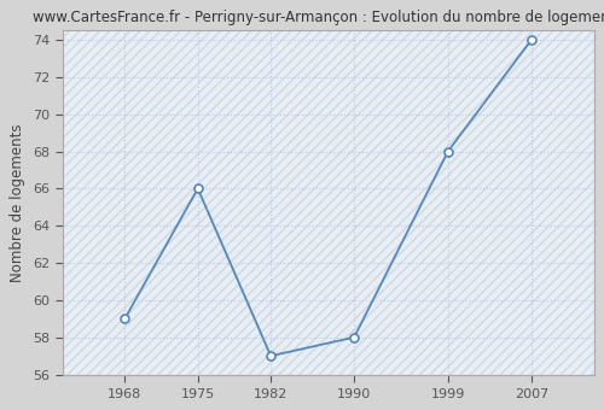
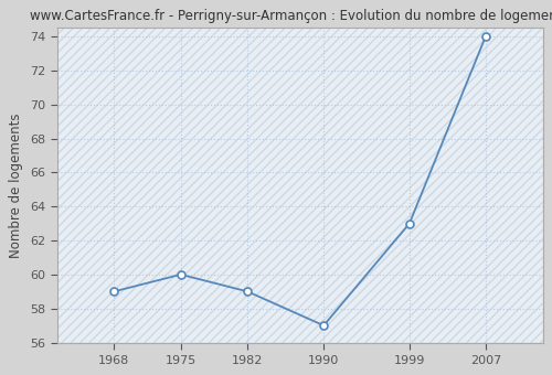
1975: 66 -> 60
1982: 57 -> 59
1990: 58 -> 57
1999: 68 -> 63
